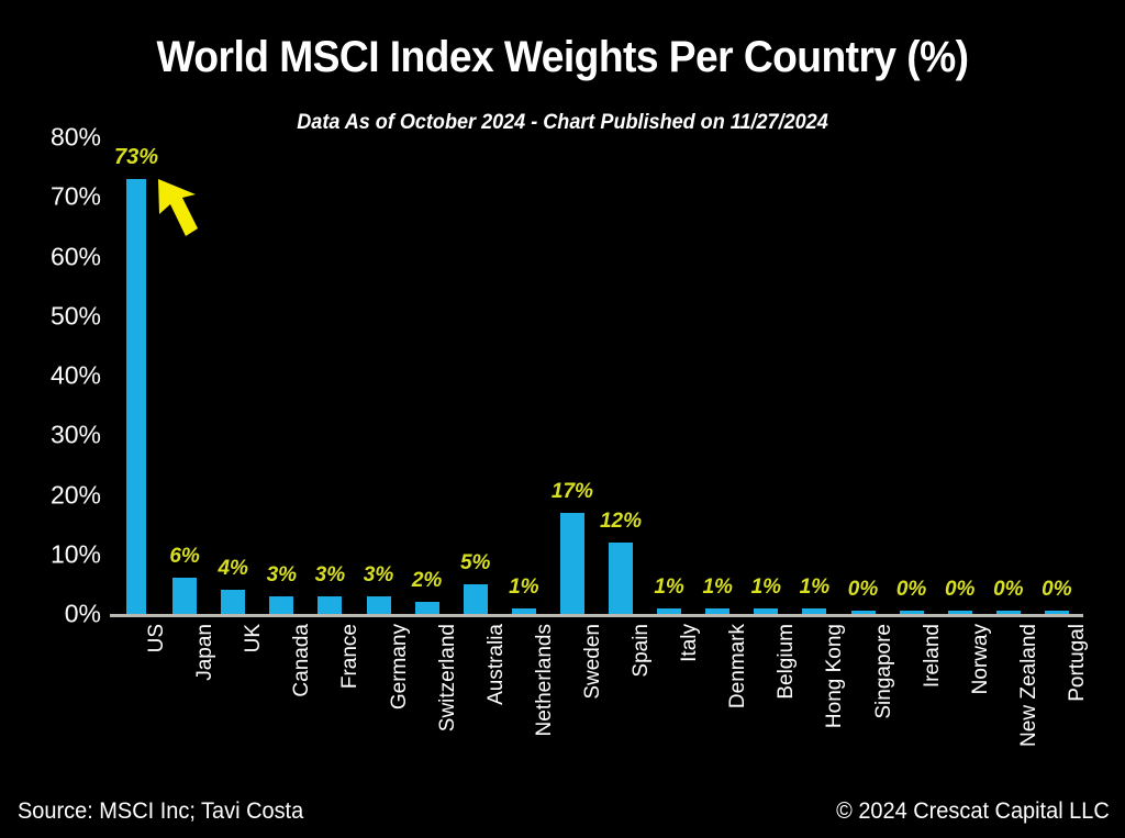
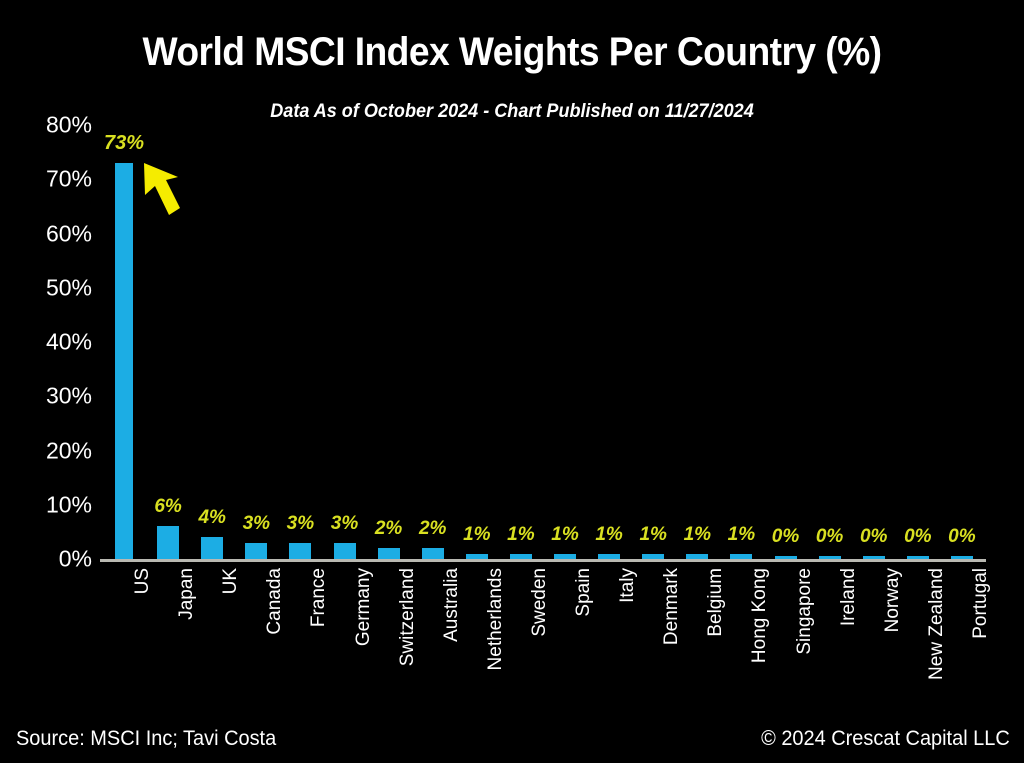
Australia: 5% -> 2%
Sweden: 17% -> 1%
Spain: 12% -> 1%
